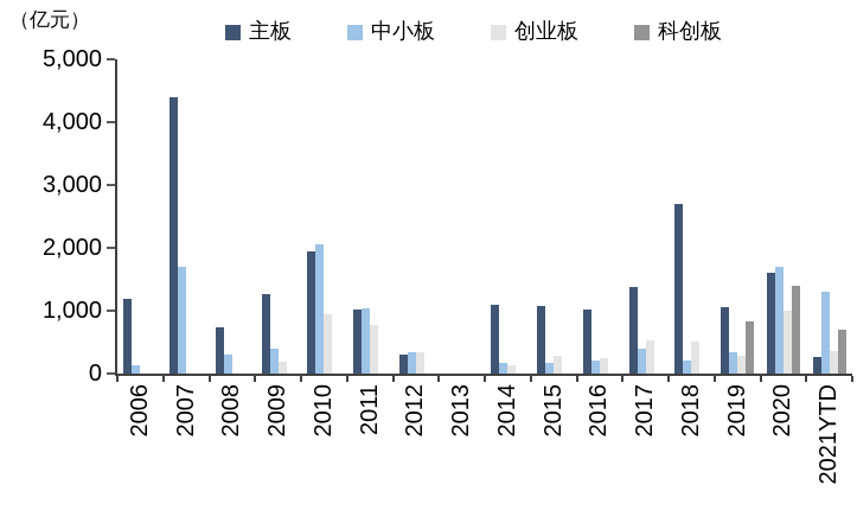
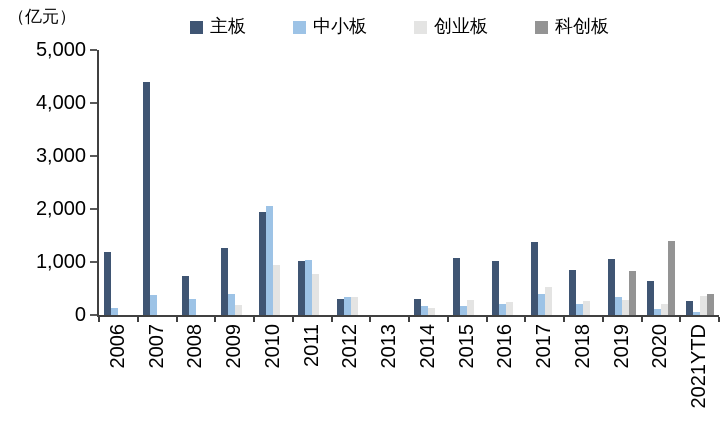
中小板/2007: 1700 -> 400
主板/2014: 1100 -> 300
主板/2018: 2700 -> 900
创业板/2018: 500 -> 300
主板/2020: 1600 -> 600
中小板/2020: 1700 -> 100
创业板/2020: 1000 -> 200
中小板/2021YTD: 1300 -> 100
科创板/2021YTD: 700 -> 400
